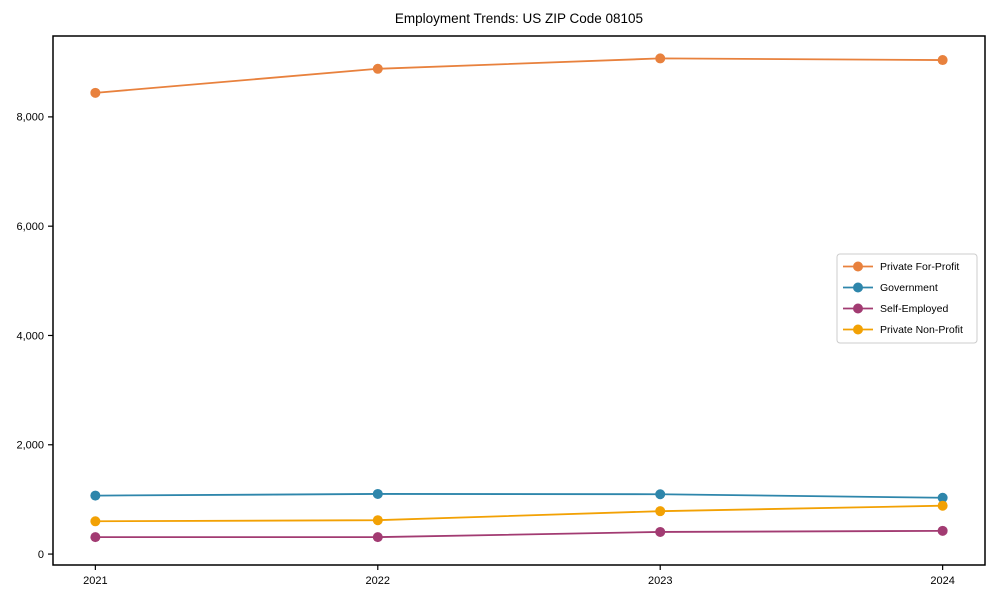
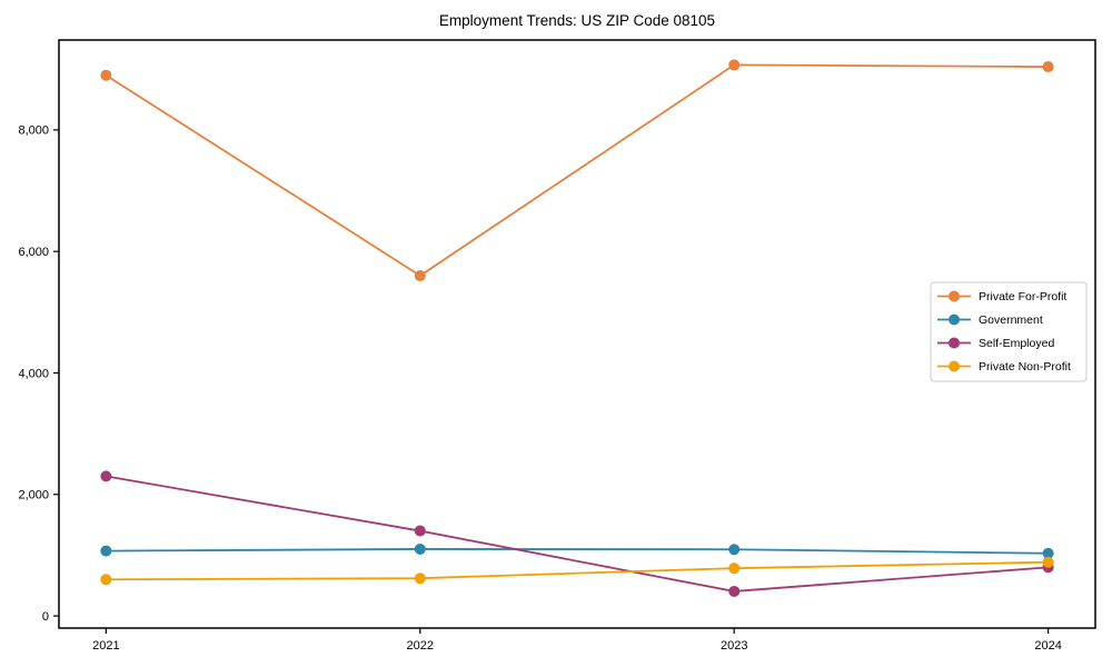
Private For-Profit/2021: 8400 -> 8900
Self-Employed/2021: 300 -> 2300
Private For-Profit/2022: 8900 -> 5600
Self-Employed/2022: 300 -> 1400
Self-Employed/2024: 400 -> 800
